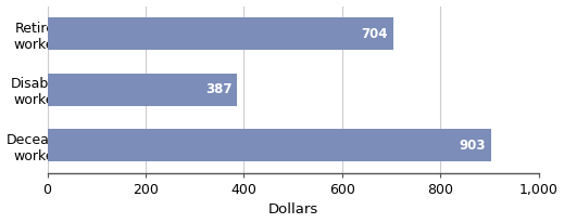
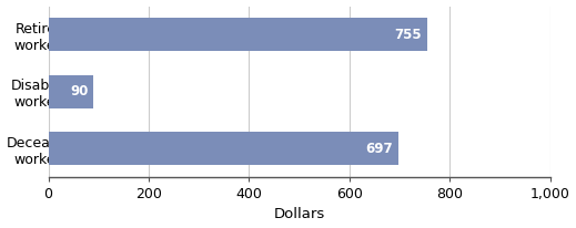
Retired workers: 704 -> 755
Disabled workers: 387 -> 90
Deceased workers: 903 -> 697
